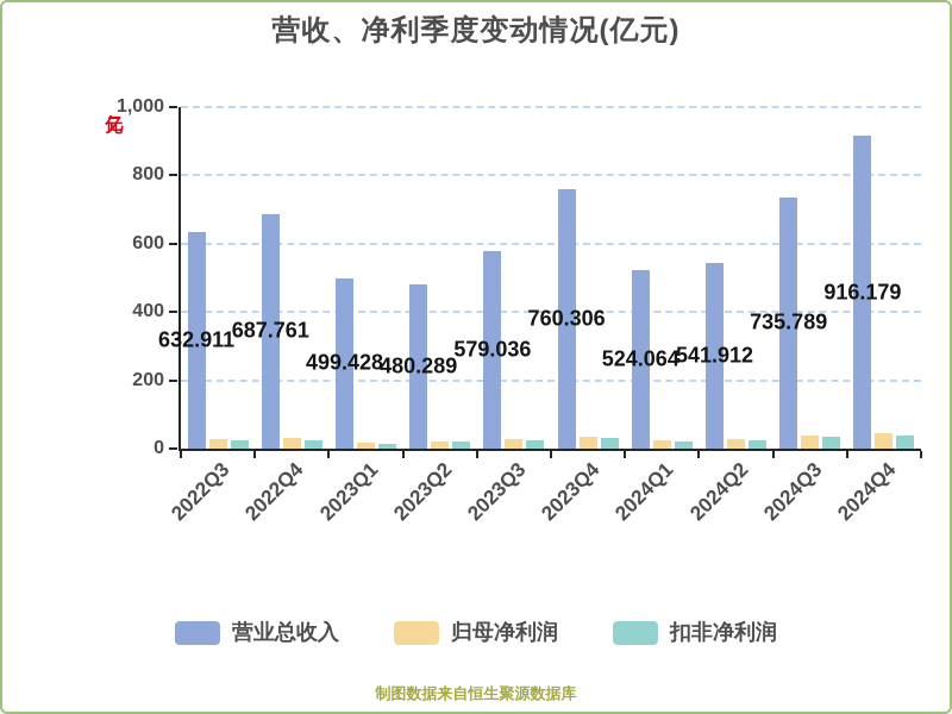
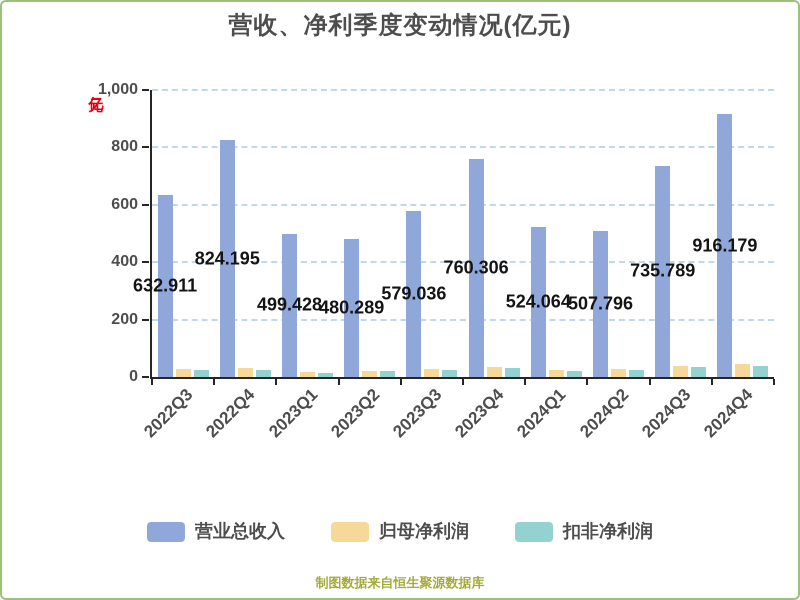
营业总收入/2022Q4: 687.761 -> 824.195
营业总收入/2024Q2: 541.912 -> 507.796
